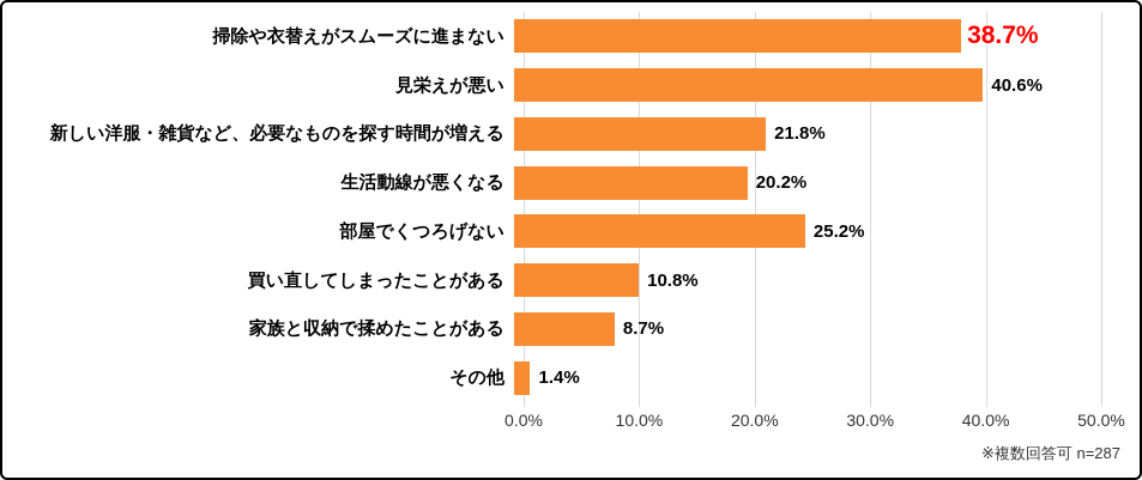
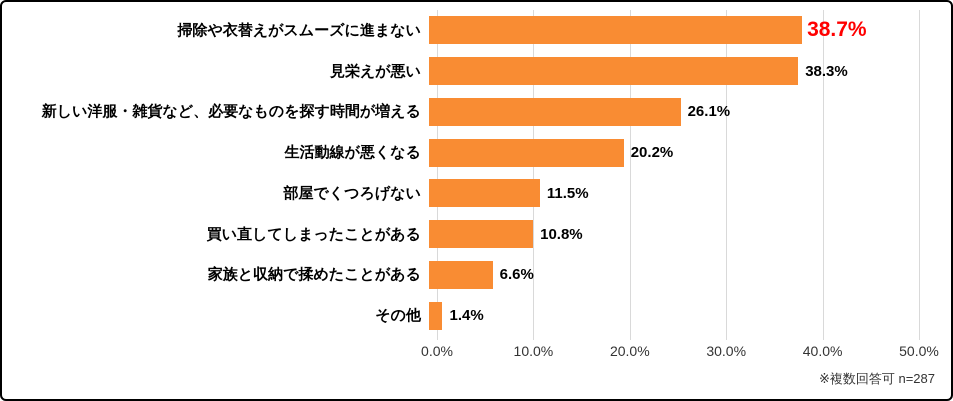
見栄えが悪い: 40.6% -> 38.3%
新しい洋服・雑貨など、必要なものを探す時間が増える: 21.8% -> 26.1%
部屋でくつろげない: 25.2% -> 11.5%
家族と収納で揉めたことがある: 8.7% -> 6.6%
